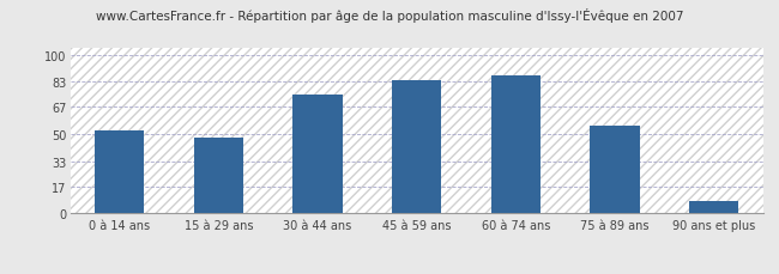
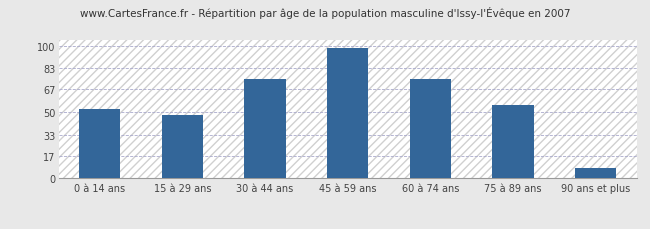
45 à 59 ans: 84 -> 98
60 à 74 ans: 87 -> 75
